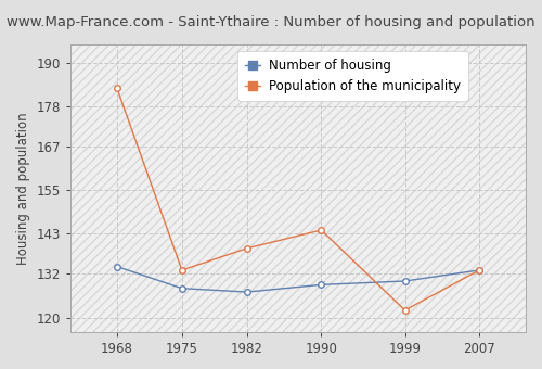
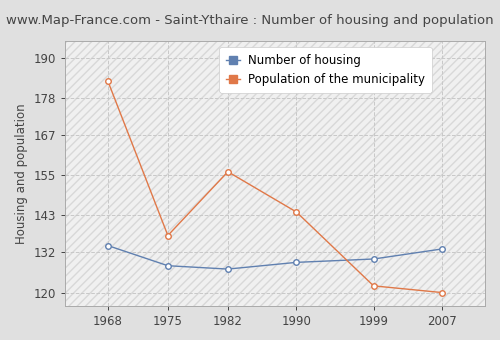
Population of the municipality/1975: 133 -> 137
Population of the municipality/1982: 139 -> 156
Population of the municipality/2007: 133 -> 120
